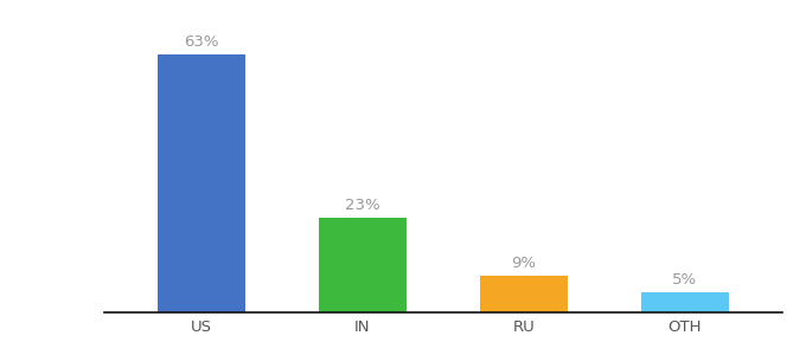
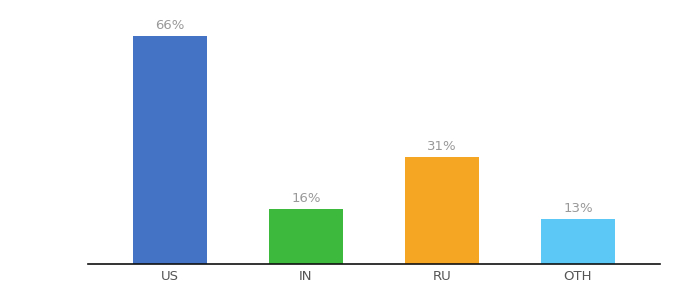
US: 63% -> 66%
IN: 23% -> 16%
RU: 9% -> 31%
OTH: 5% -> 13%
